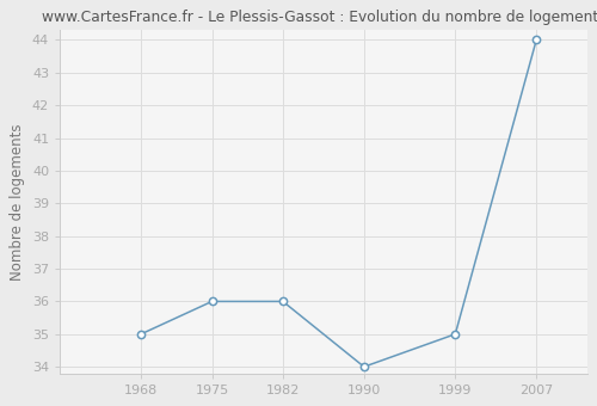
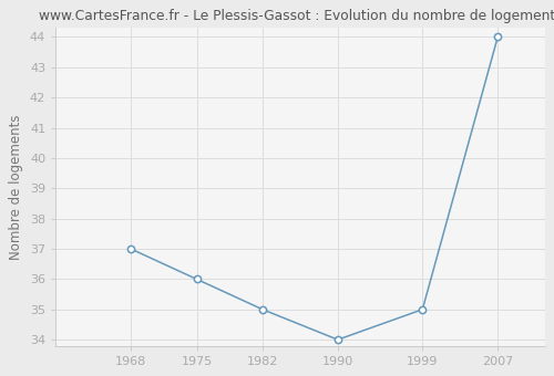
1968: 35 -> 37
1982: 36 -> 35
